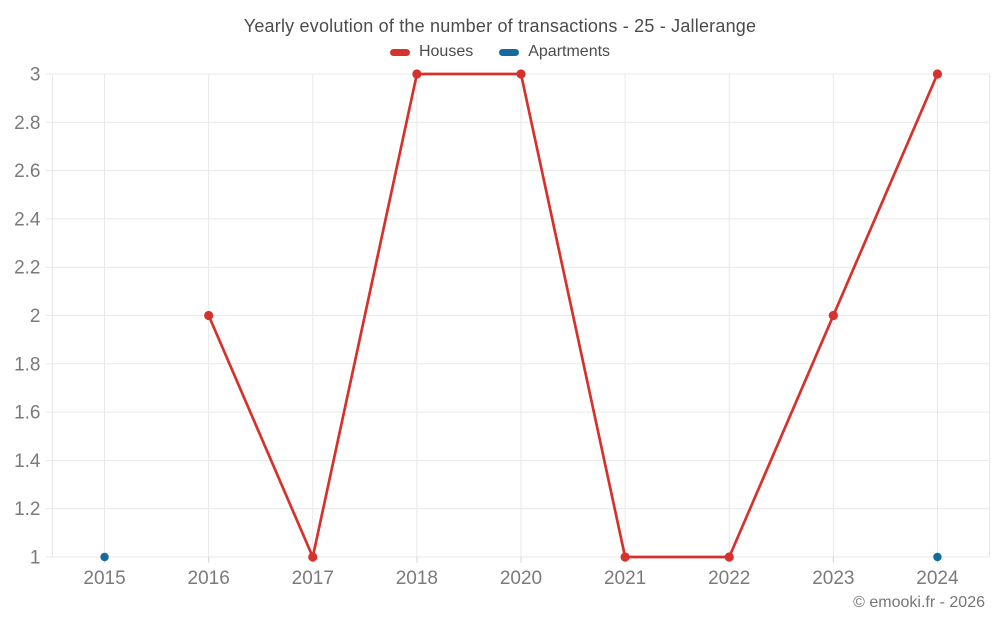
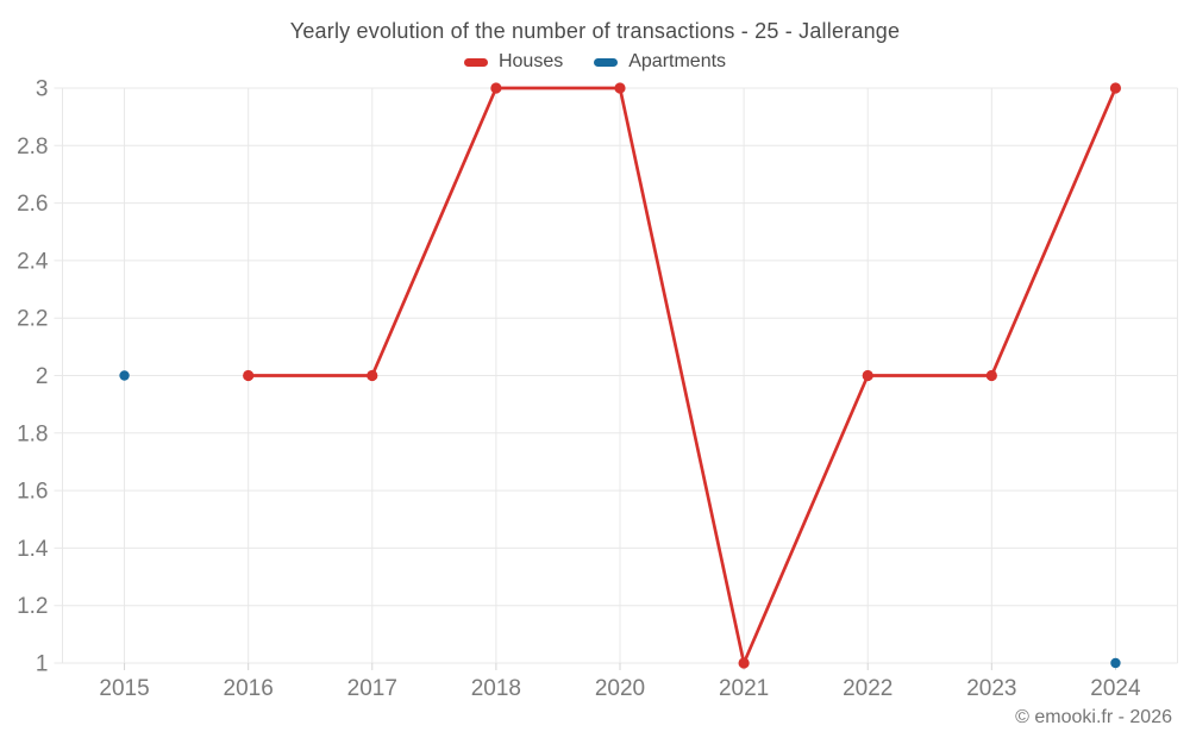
Apartments/2015: 1 -> 2
Houses/2017: 1 -> 2
Houses/2022: 1 -> 2
